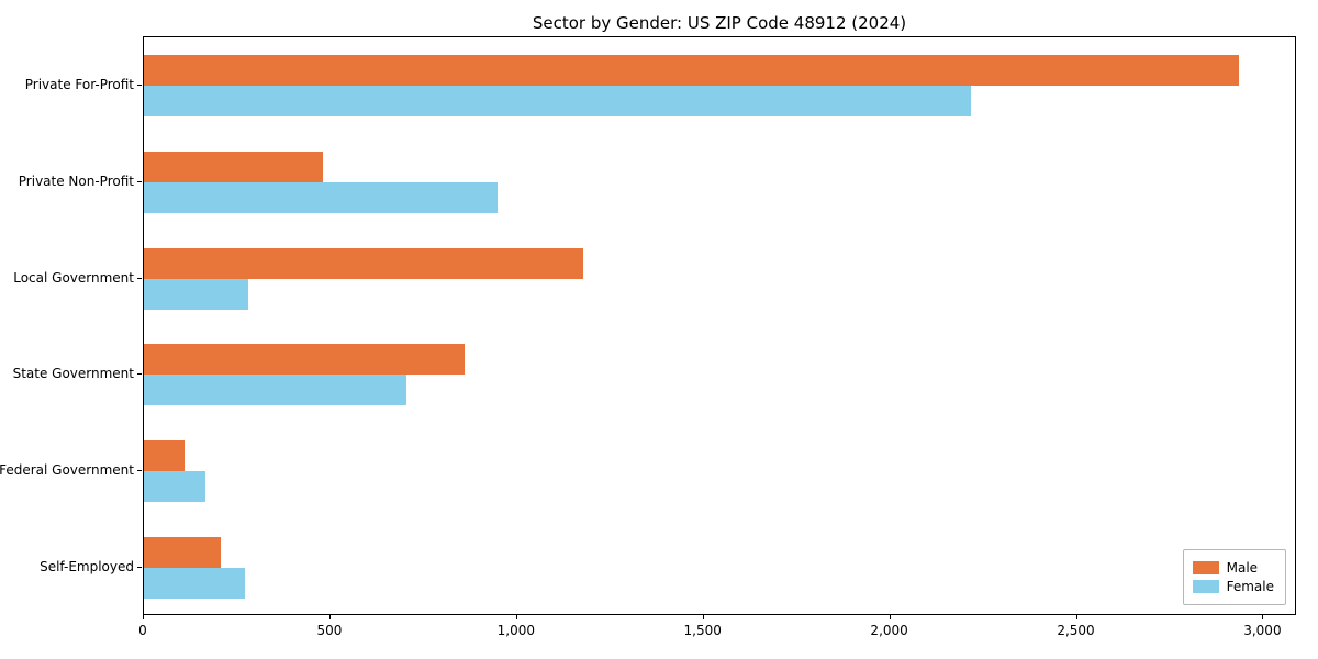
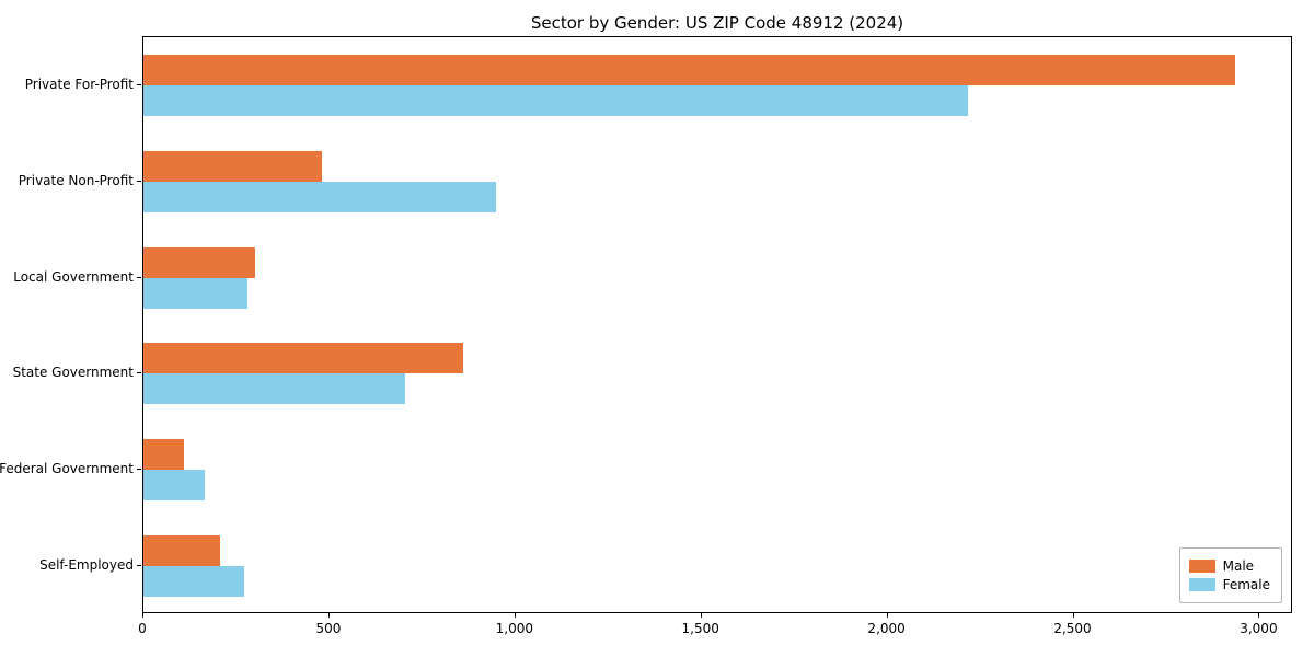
Male/Local Government: 1180 -> 300
